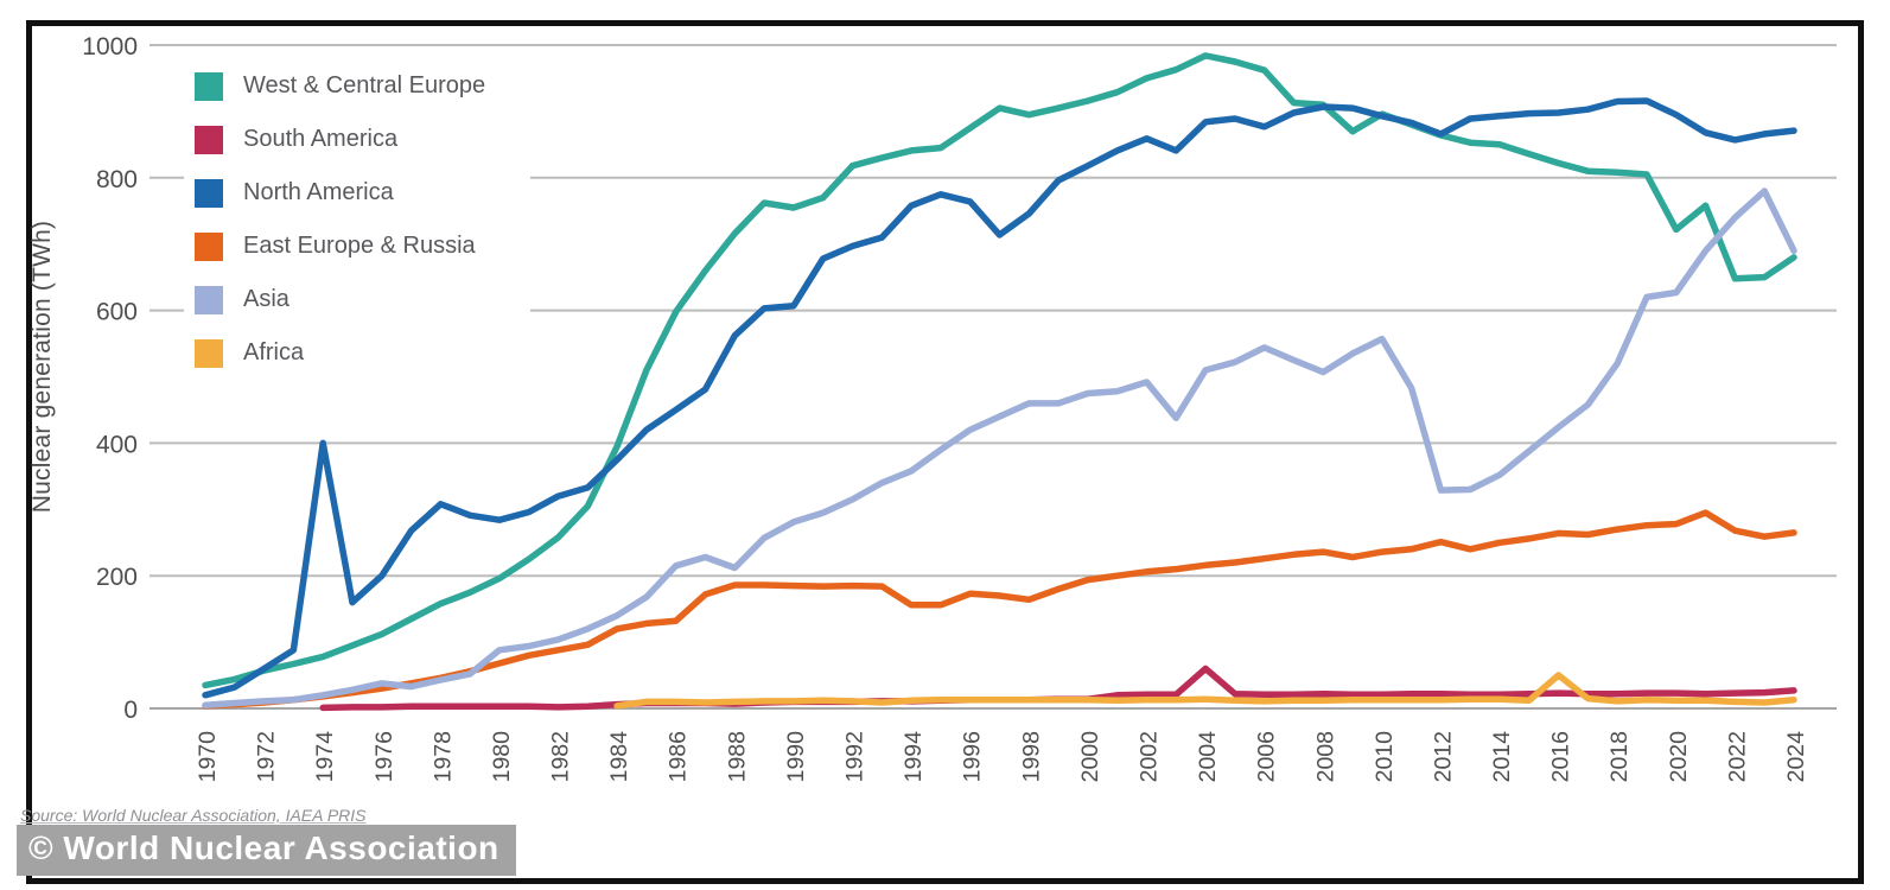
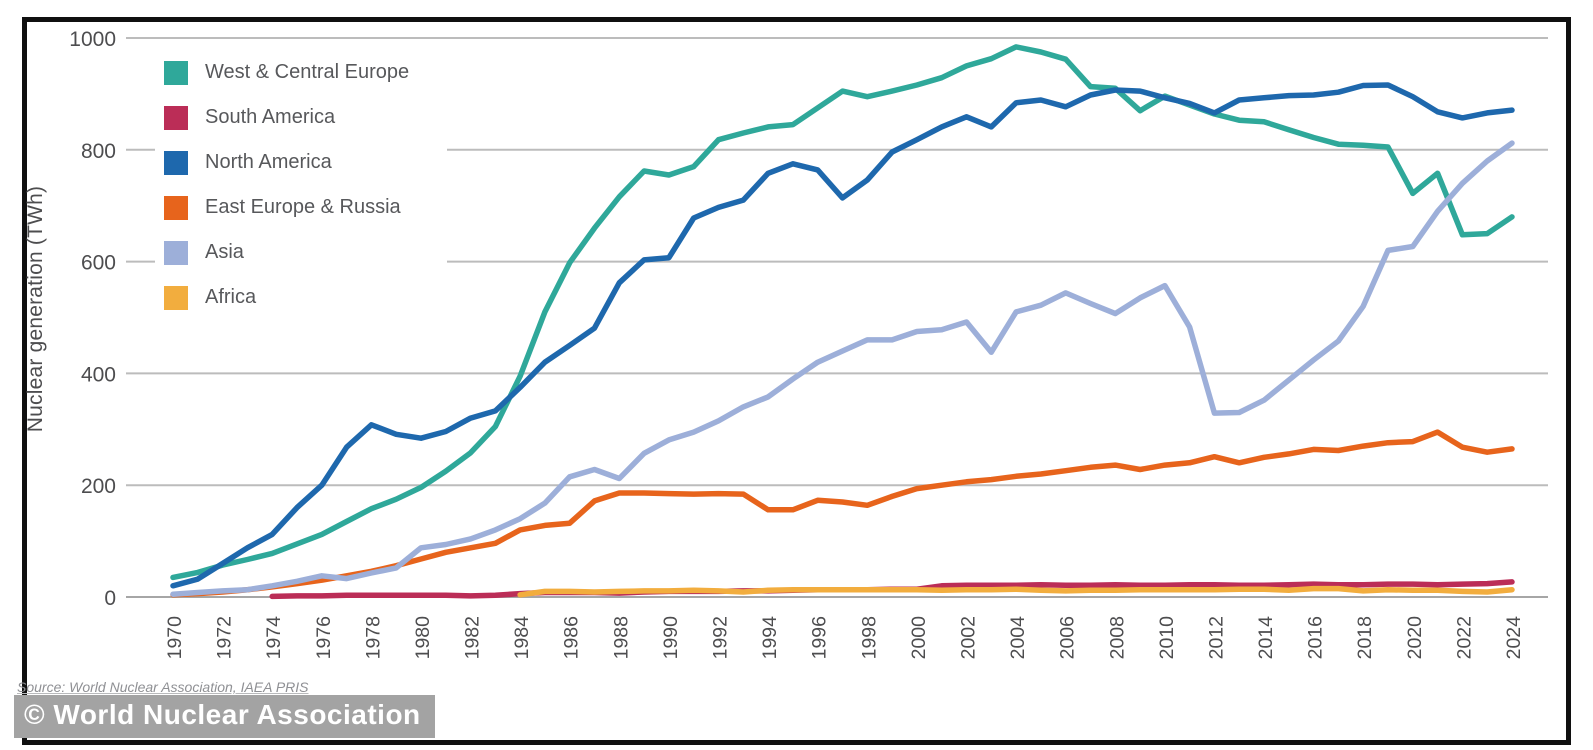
North America/1974: 400 -> 110
South America/2004: 60 -> 20
Africa/2016: 50 -> 20
Asia/2024: 690 -> 810
